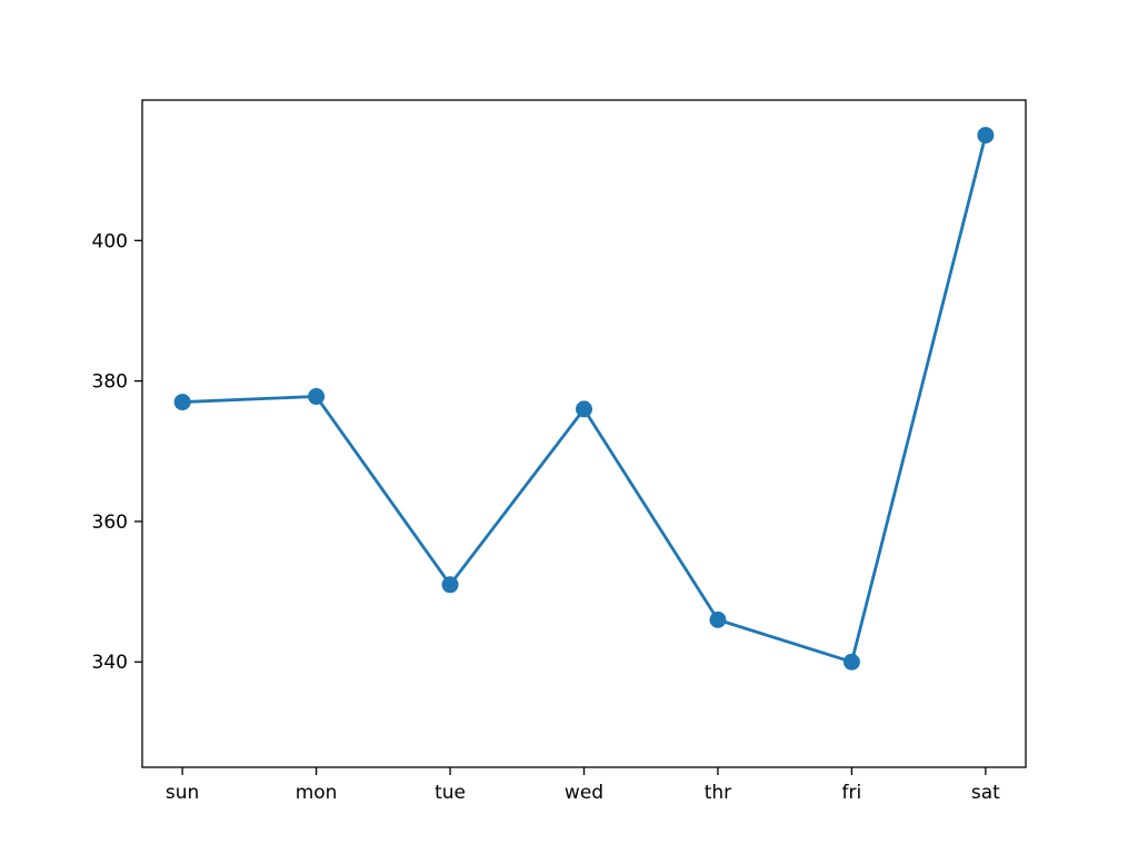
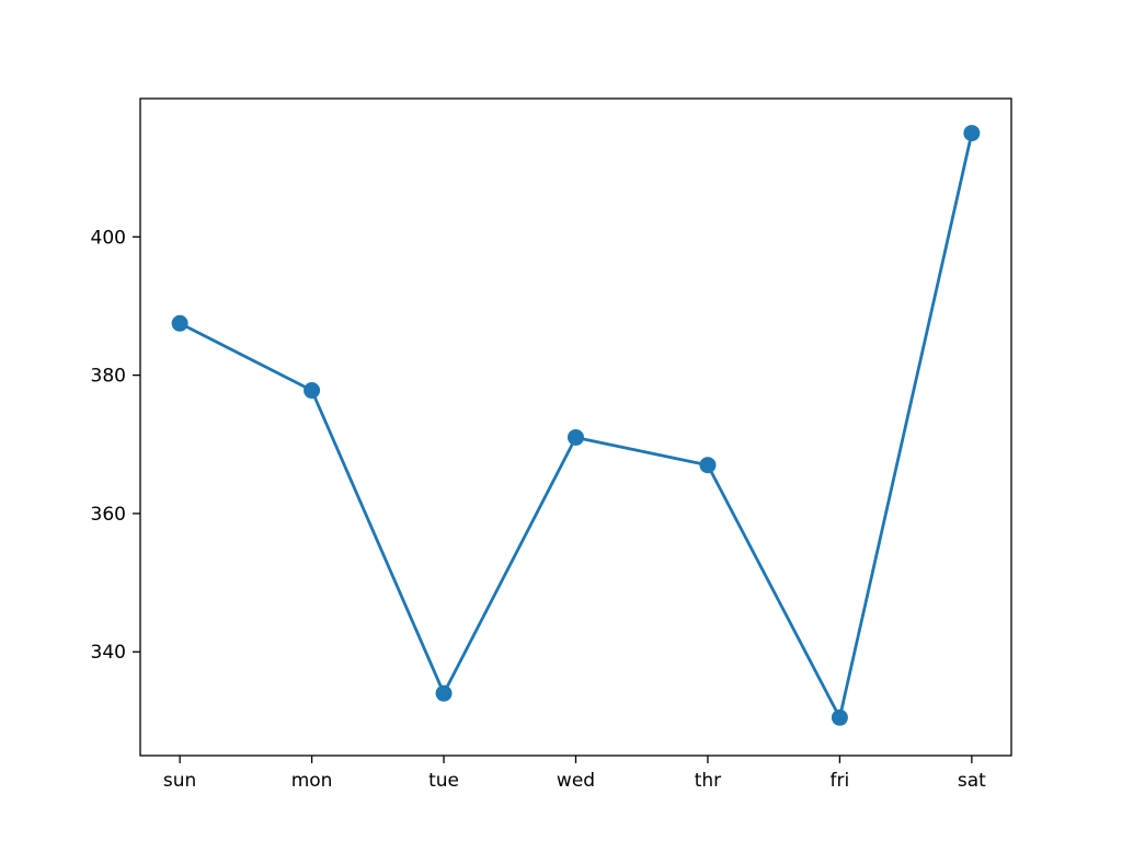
sun: 377 -> 388
tue: 351 -> 334
wed: 376 -> 371
thr: 346 -> 367
fri: 340 -> 330
